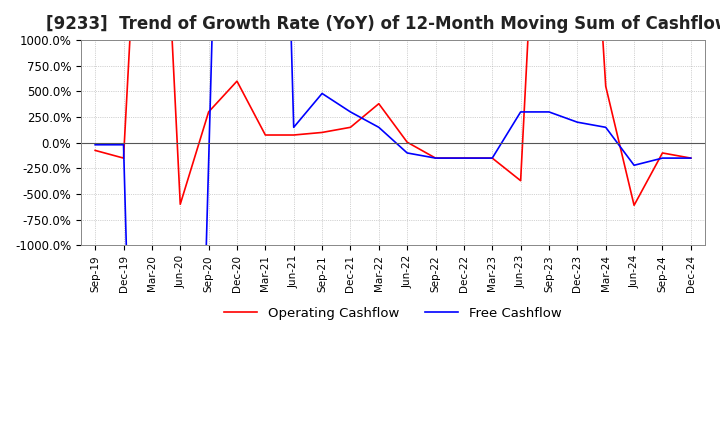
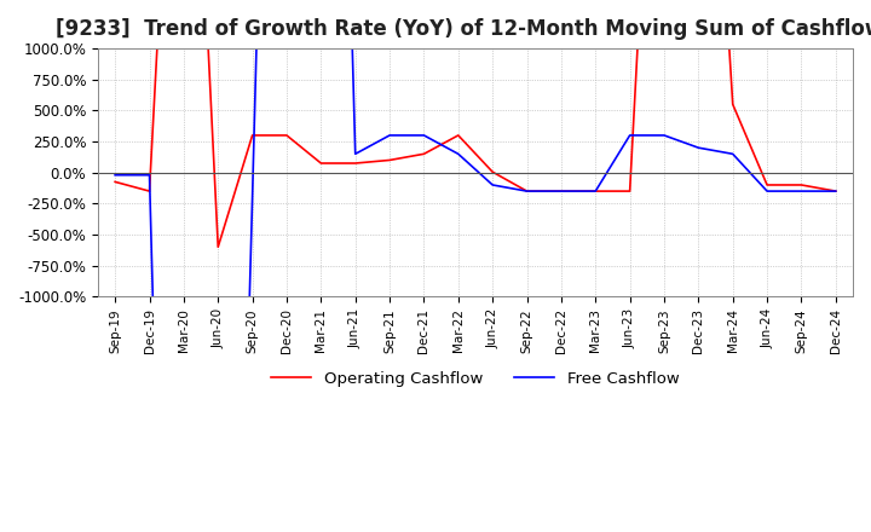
Operating Cashflow/Dec-20: 600% -> 300%
Free Cashflow/Sep-21: 480% -> 300%
Operating Cashflow/Mar-22: 380% -> 300%
Operating Cashflow/Jun-23: -370% -> -150%
Operating Cashflow/Jun-24: -610% -> -100%
Free Cashflow/Jun-24: -220% -> -150%
